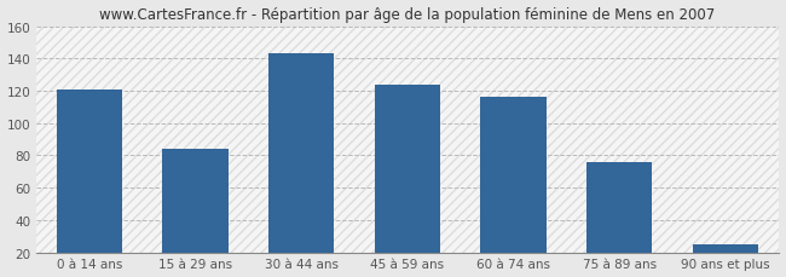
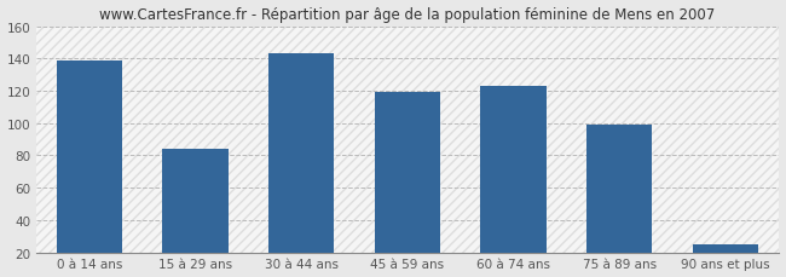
0 à 14 ans: 121 -> 139
45 à 59 ans: 124 -> 119
60 à 74 ans: 116 -> 123
75 à 89 ans: 76 -> 99
